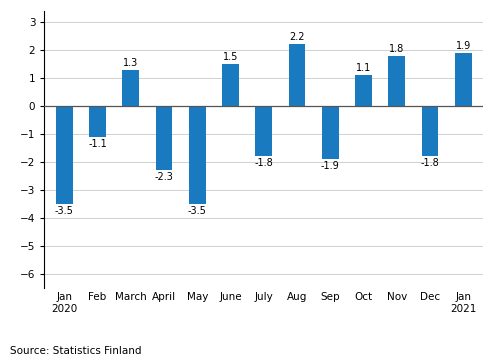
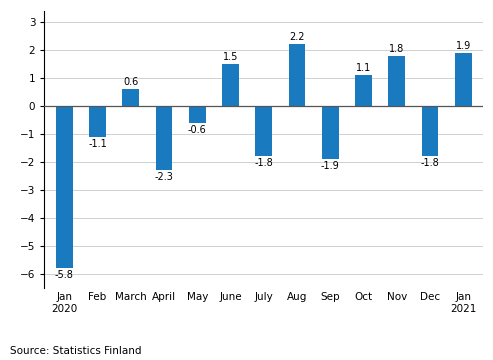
Jan 2020: -3.5 -> -5.8
March: 1.3 -> 0.6
May: -3.5 -> -0.6
